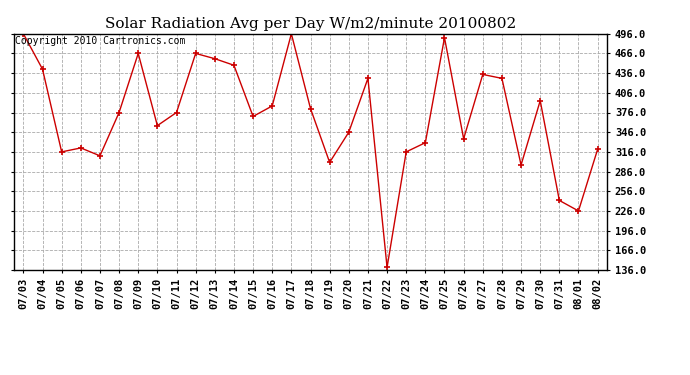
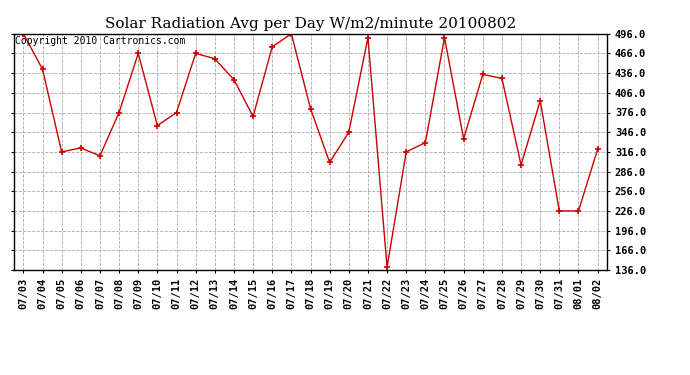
07/14: 448 -> 426
07/16: 386 -> 476
07/21: 428 -> 490
07/31: 242 -> 226
